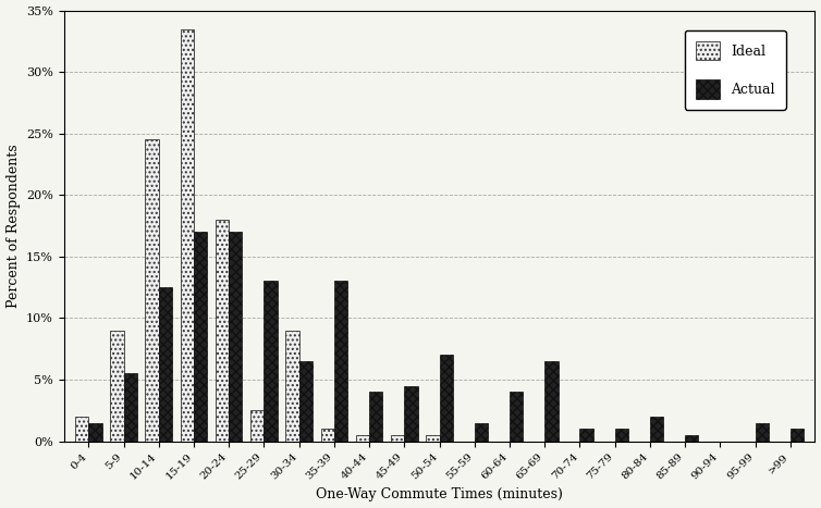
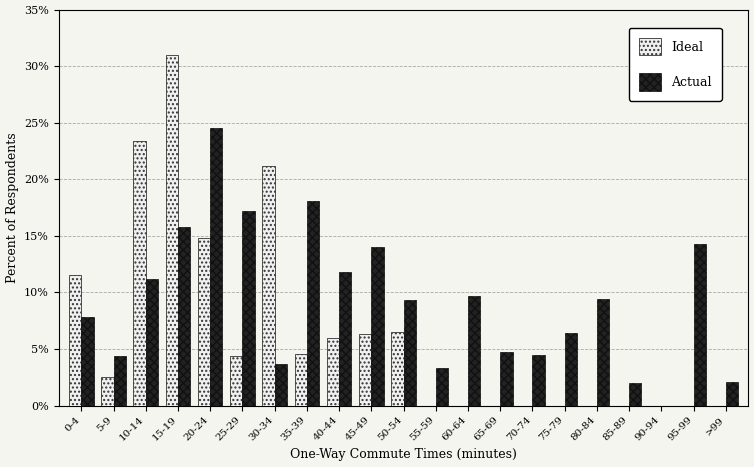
Ideal/0-4: 2.0% -> 11.5%
Actual/0-4: 1.5% -> 7.8%
Ideal/5-9: 9.0% -> 2.5%
Actual/5-9: 5.5% -> 4.4%
Ideal/10-14: 24.5% -> 23.4%
Actual/10-14: 12.5% -> 11.2%
Ideal/15-19: 33.5% -> 31.0%
Actual/15-19: 17.0% -> 15.8%
Ideal/20-24: 18.0% -> 14.8%
Actual/20-24: 17.0% -> 24.5%
Ideal/25-29: 2.5% -> 4.4%
Actual/25-29: 13.0% -> 17.2%
Ideal/30-34: 9.0% -> 21.2%
Actual/30-34: 6.5% -> 3.7%
Ideal/35-39: 1.0% -> 4.6%
Actual/35-39: 13.0% -> 18.1%
Ideal/40-44: 0.5% -> 6.0%
Actual/40-44: 4.0% -> 11.8%
Ideal/45-49: 0.5% -> 6.3%
Actual/45-49: 4.5% -> 14.0%
Ideal/50-54: 0.5% -> 6.5%
Actual/50-54: 7.0% -> 9.3%
Actual/55-59: 1.5% -> 3.3%
Actual/60-64: 4.0% -> 9.7%
Actual/65-69: 6.5% -> 4.7%
Actual/70-74: 1.0% -> 4.5%
Actual/75-79: 1.0% -> 6.4%
Actual/80-84: 2.0% -> 9.4%
Actual/85-89: 0.5% -> 2.0%
Actual/95-99: 1.5% -> 14.3%
Actual/>99: 1.0% -> 2.1%
